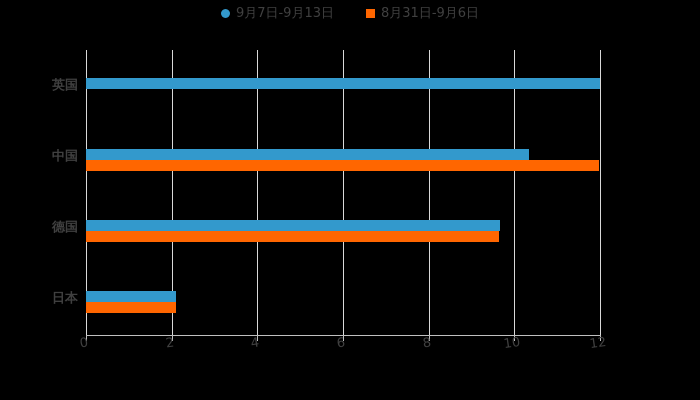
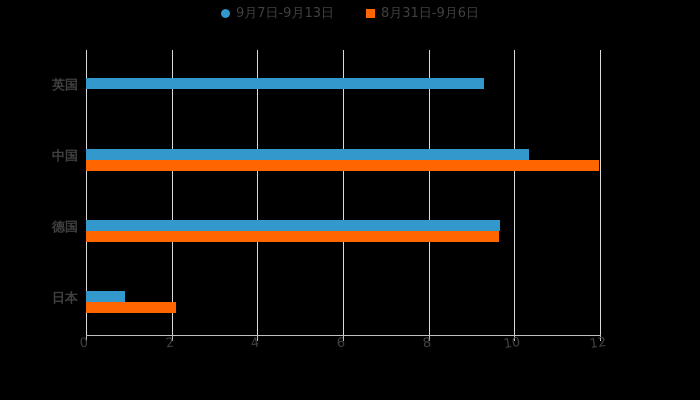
9月7日-9月13日/英国: 12.0 -> 9.3
9月7日-9月13日/日本: 2.1 -> 0.9
